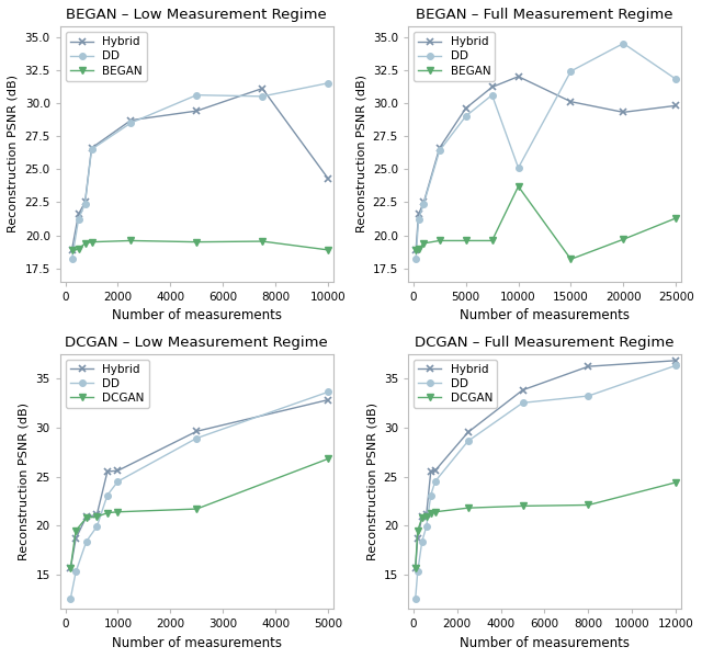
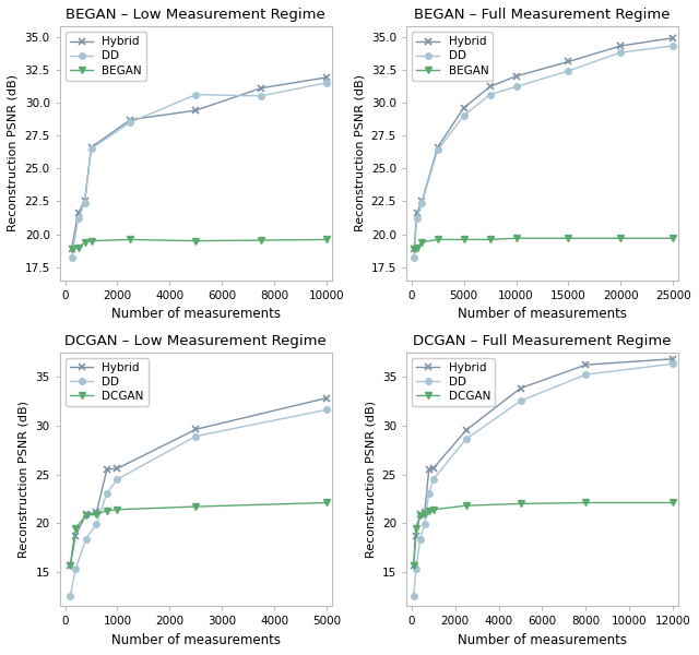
BEGAN – Low Measurement Regime/Hybrid/10000: 24.3 -> 31.9
BEGAN – Low Measurement Regime/BEGAN/10000: 18.9 -> 19.6
BEGAN – Full Measurement Regime/DD/10000: 25.1 -> 31.2
BEGAN – Full Measurement Regime/BEGAN/10000: 23.7 -> 19.7
BEGAN – Full Measurement Regime/Hybrid/15000: 30.1 -> 33.1
BEGAN – Full Measurement Regime/BEGAN/15000: 18.2 -> 19.7
BEGAN – Full Measurement Regime/Hybrid/20000: 29.3 -> 34.3
BEGAN – Full Measurement Regime/DD/20000: 34.5 -> 33.8
BEGAN – Full Measurement Regime/Hybrid/25000: 29.8 -> 34.9
BEGAN – Full Measurement Regime/DD/25000: 31.8 -> 34.3
BEGAN – Full Measurement Regime/BEGAN/25000: 21.3 -> 19.7
DCGAN – Low Measurement Regime/DD/5000: 33.6 -> 31.6
DCGAN – Low Measurement Regime/DCGAN/5000: 26.8 -> 22.1
DCGAN – Full Measurement Regime/DD/8000: 33.2 -> 35.2
DCGAN – Full Measurement Regime/DCGAN/12000: 24.4 -> 22.1
